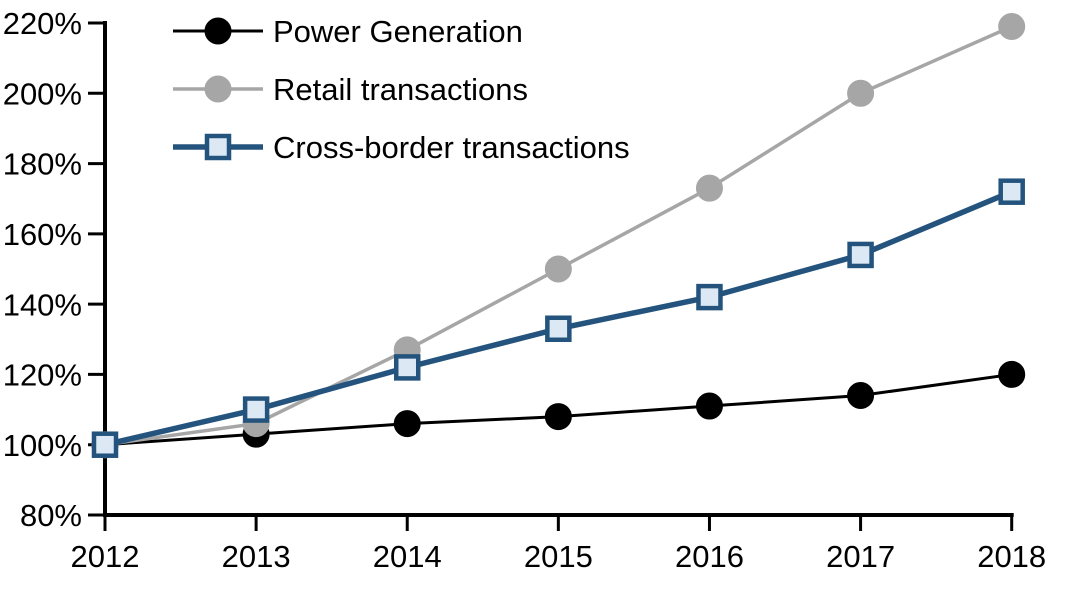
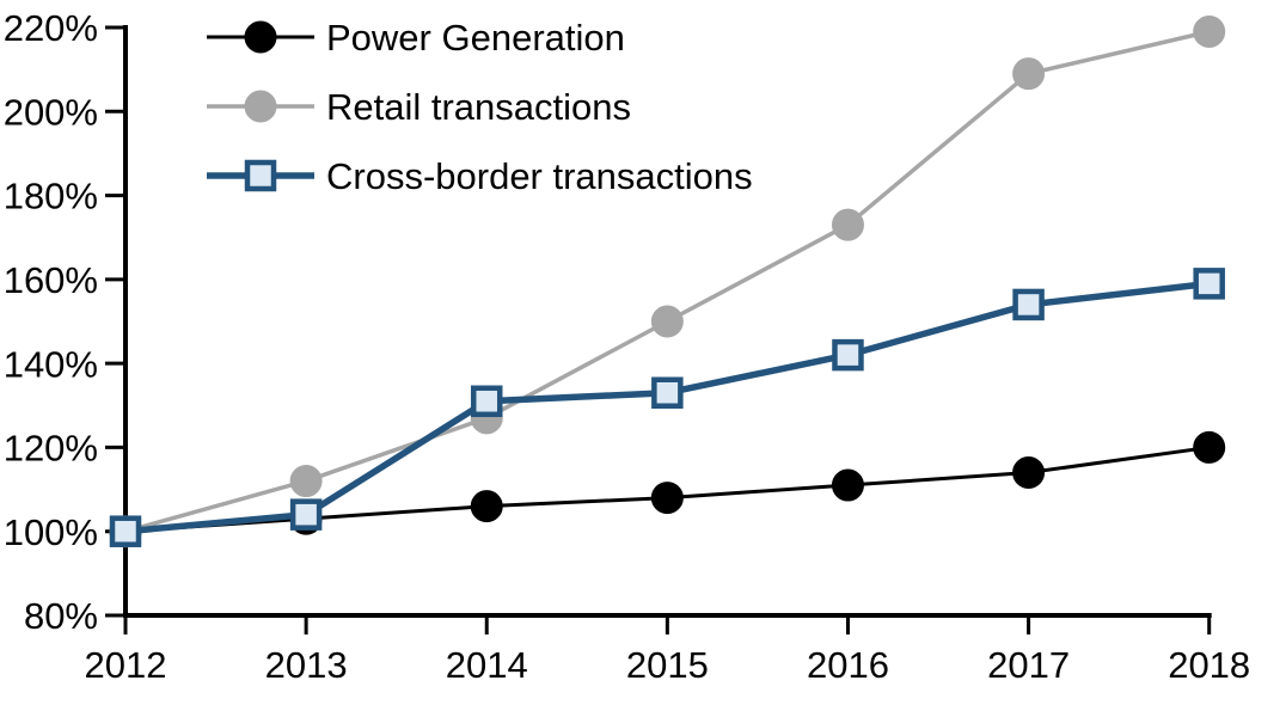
Retail transactions/2013: 106% -> 112%
Cross-border transactions/2013: 110% -> 104%
Cross-border transactions/2014: 122% -> 131%
Retail transactions/2017: 200% -> 209%
Cross-border transactions/2018: 172% -> 159%
